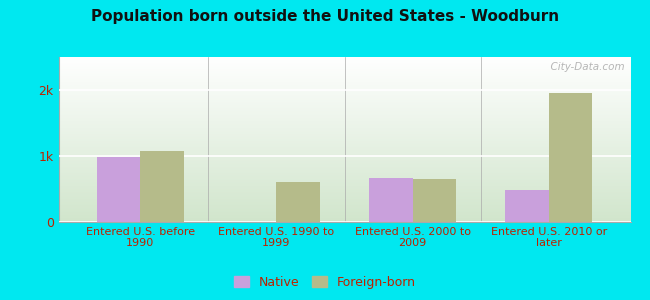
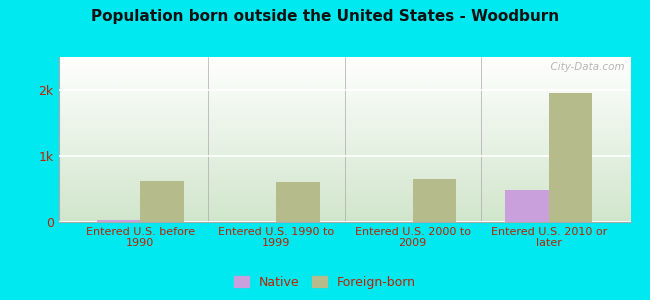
Native/Entered U.S. before 1990: 0.98k -> 0.03k
Foreign-born/Entered U.S. before 1990: 1.08k -> 0.62k
Native/Entered U.S. 2000 to 2009: 0.66k -> 0.00k
